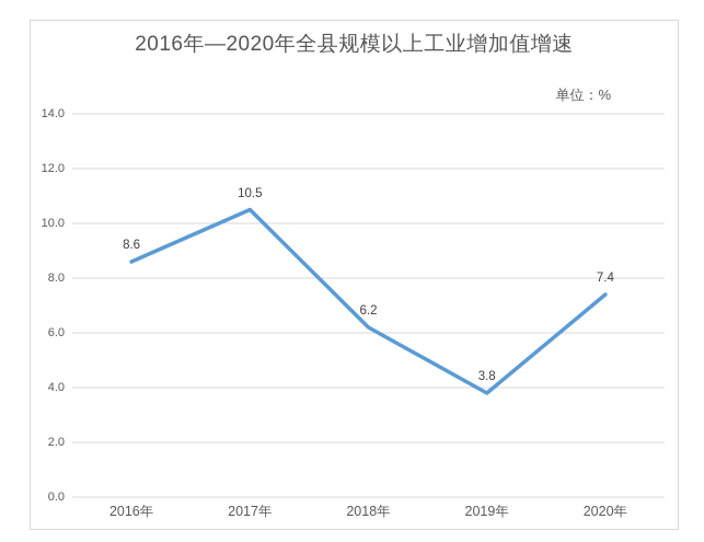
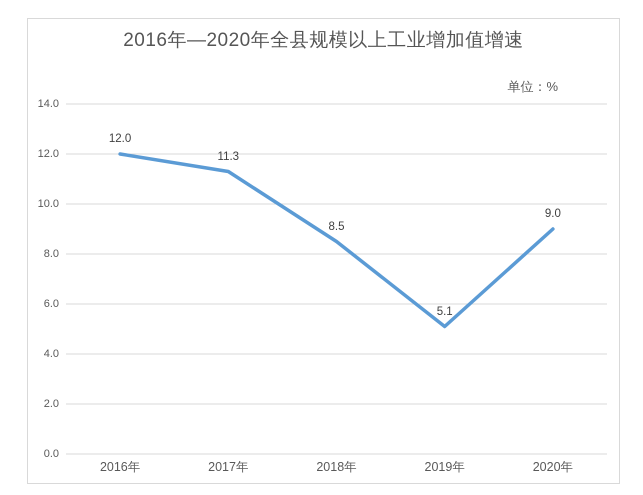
2016年: 8.6 -> 12.0
2017年: 10.5 -> 11.3
2018年: 6.2 -> 8.5
2019年: 3.8 -> 5.1
2020年: 7.4 -> 9.0
